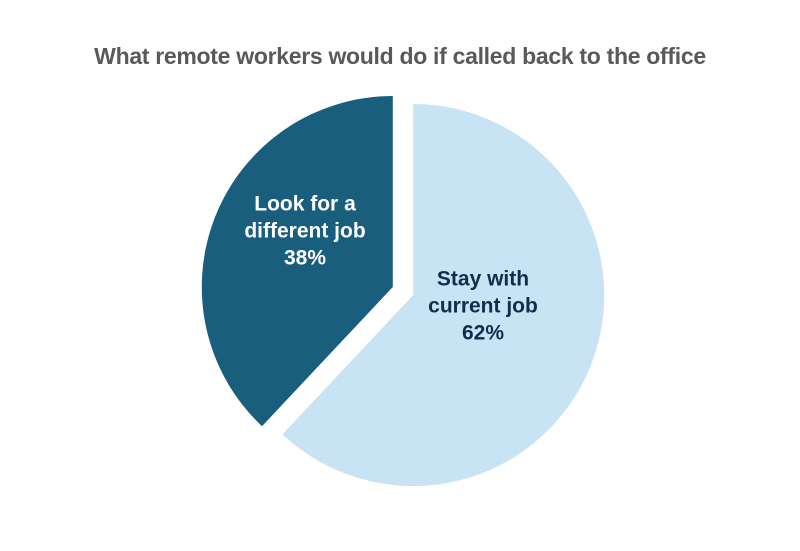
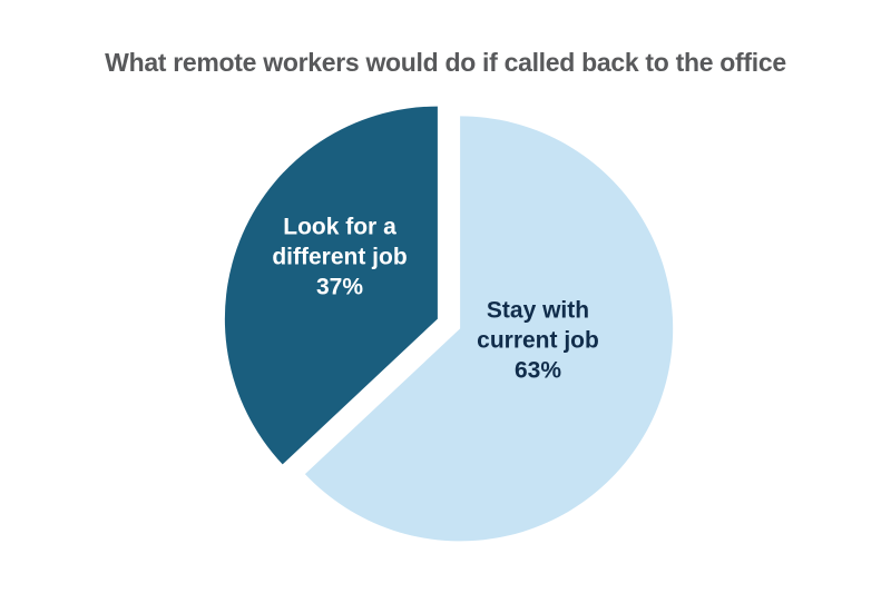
Stay with current job: 62% -> 63%
Look for a different job: 38% -> 37%
